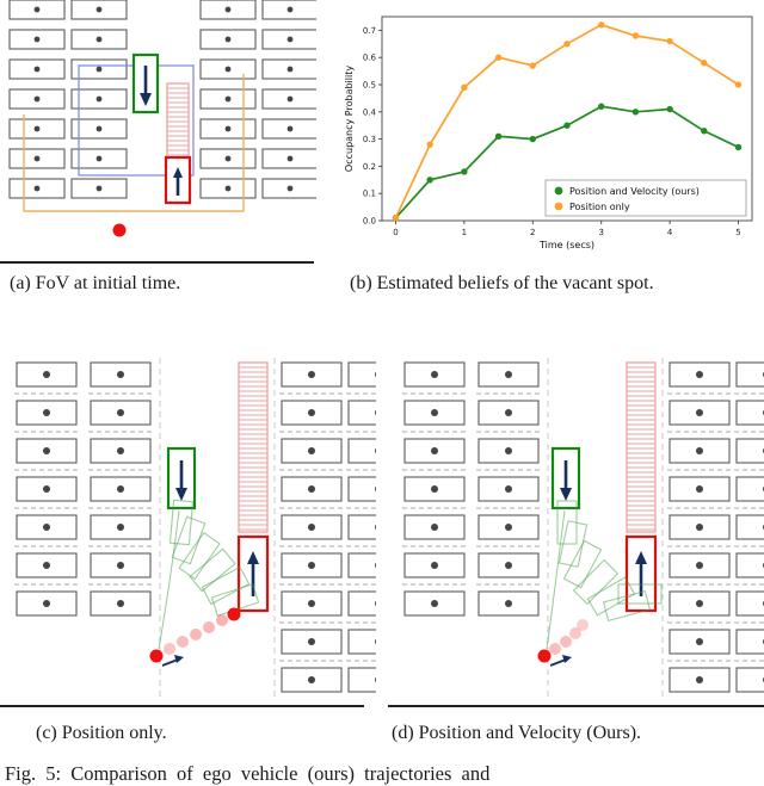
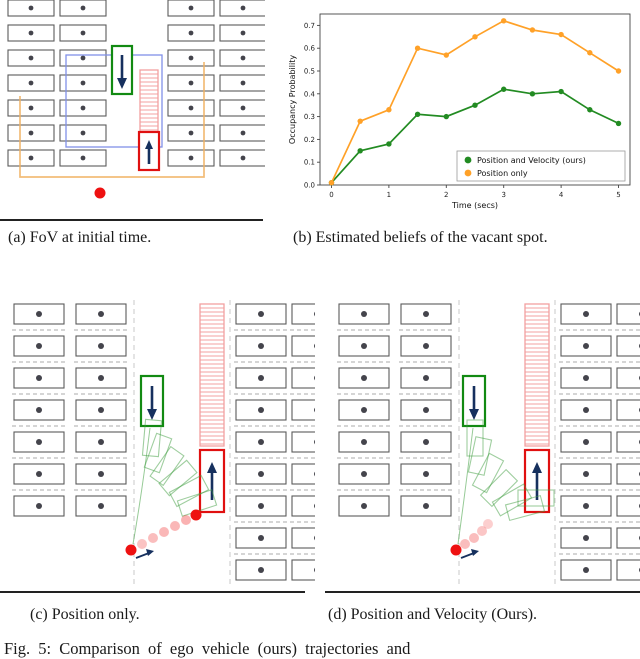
Position only/1: 0.49 -> 0.33
